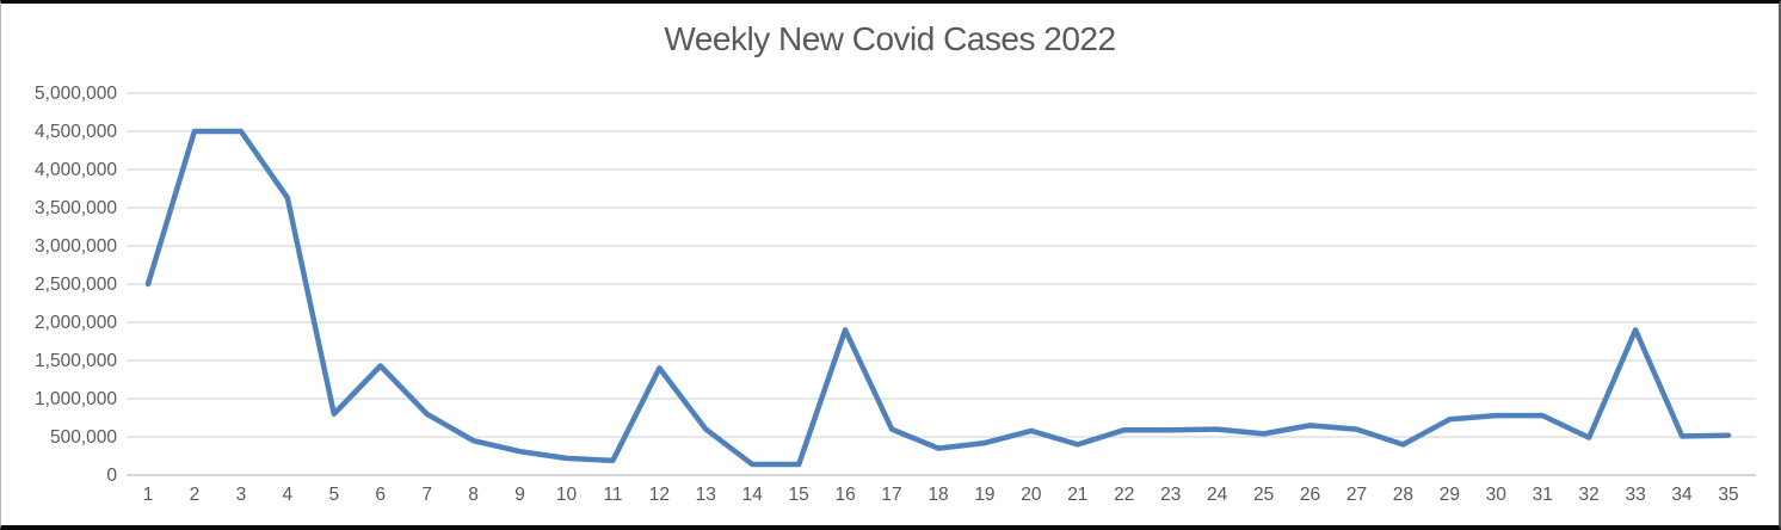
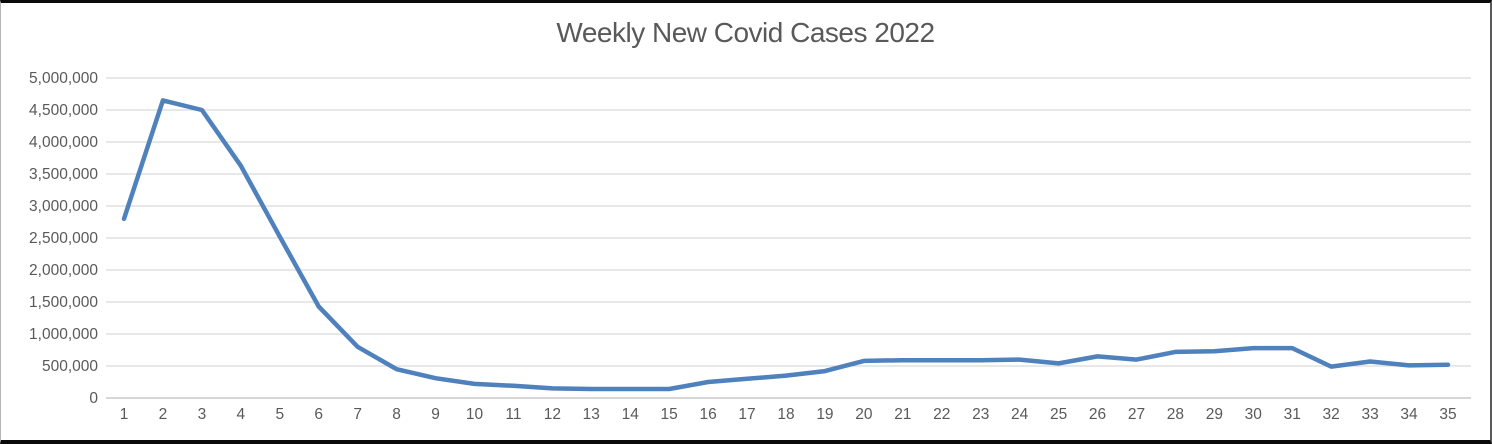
1: 2500000 -> 2800000
2: 4500000 -> 4600000
5: 800000 -> 2500000
12: 1400000 -> 200000
13: 600000 -> 100000
16: 1900000 -> 200000
17: 600000 -> 300000
21: 400000 -> 600000
28: 400000 -> 700000
33: 1900000 -> 600000
